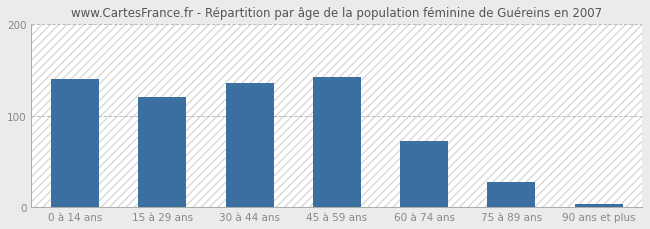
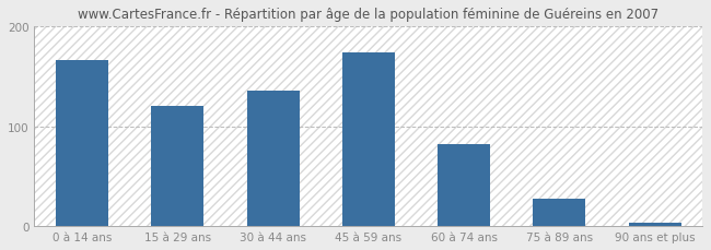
0 à 14 ans: 140 -> 166
45 à 59 ans: 142 -> 174
60 à 74 ans: 72 -> 82
